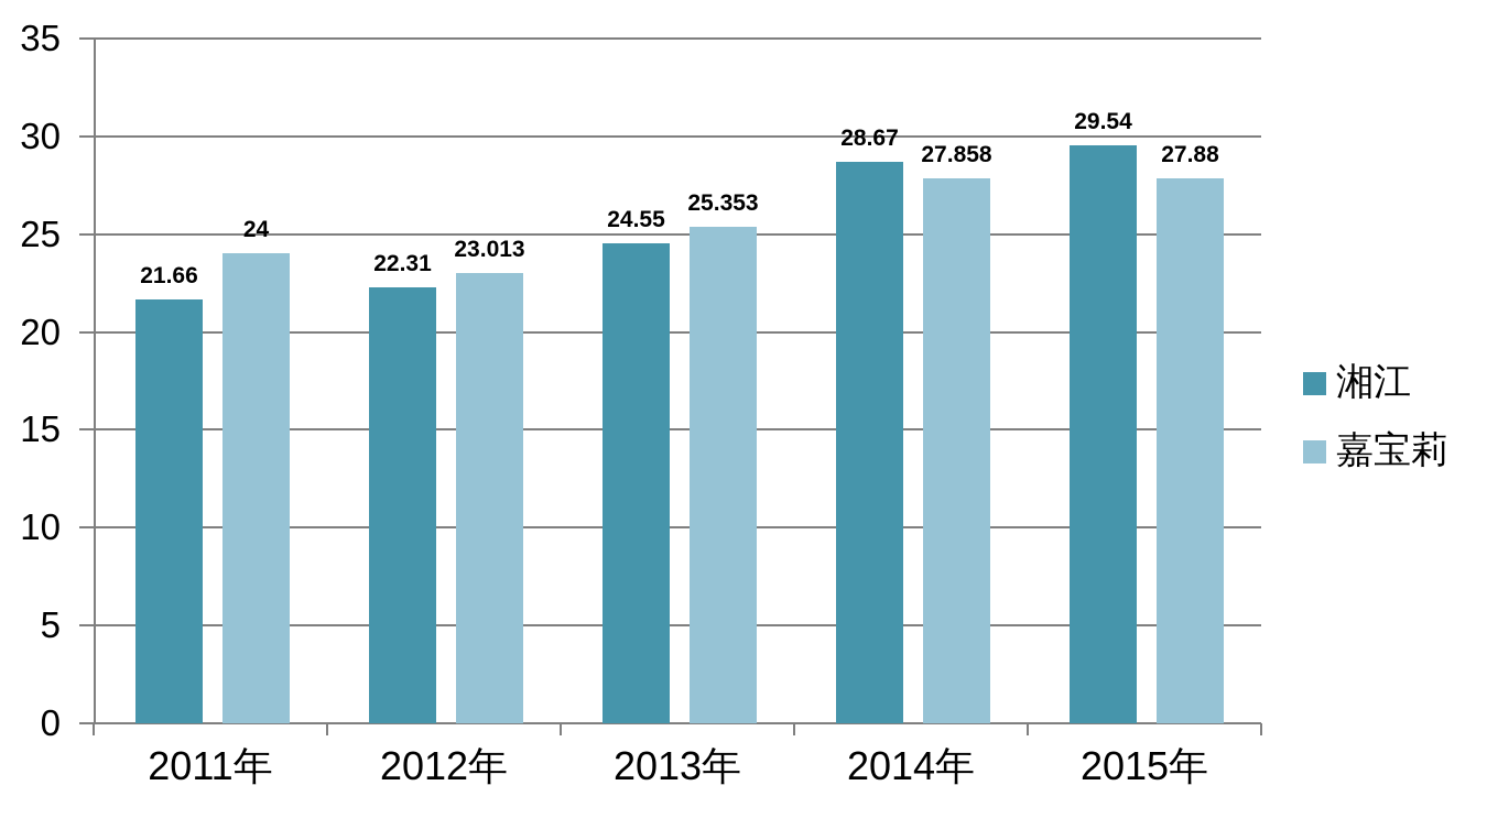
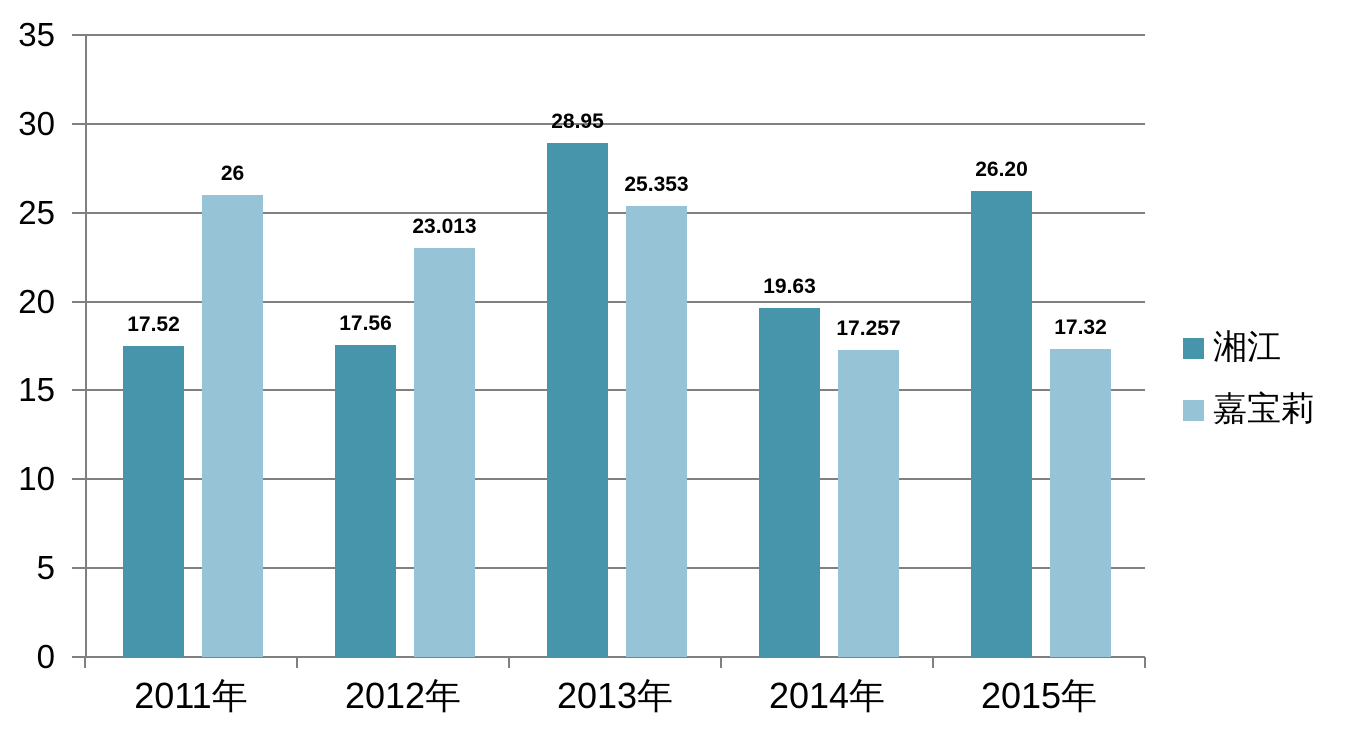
湘江/2011年: 21.66 -> 17.52
嘉宝莉/2011年: 24 -> 26
湘江/2012年: 22.31 -> 17.56
湘江/2013年: 24.55 -> 28.95
湘江/2014年: 28.67 -> 19.63
嘉宝莉/2014年: 27.858 -> 17.257
湘江/2015年: 29.54 -> 26.20
嘉宝莉/2015年: 27.88 -> 17.32
